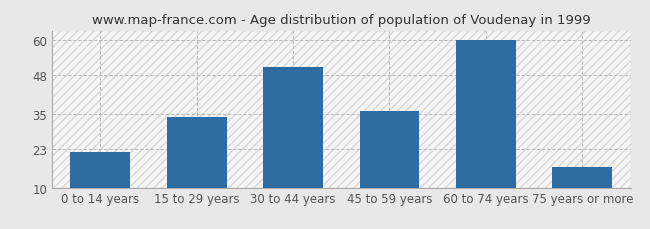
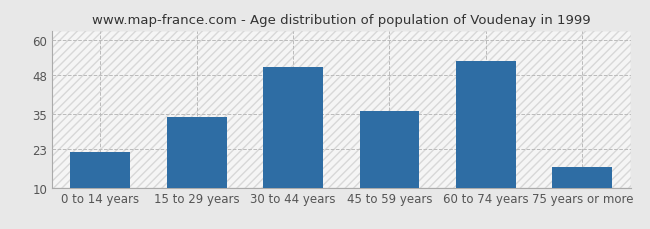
60 to 74 years: 60 -> 53
